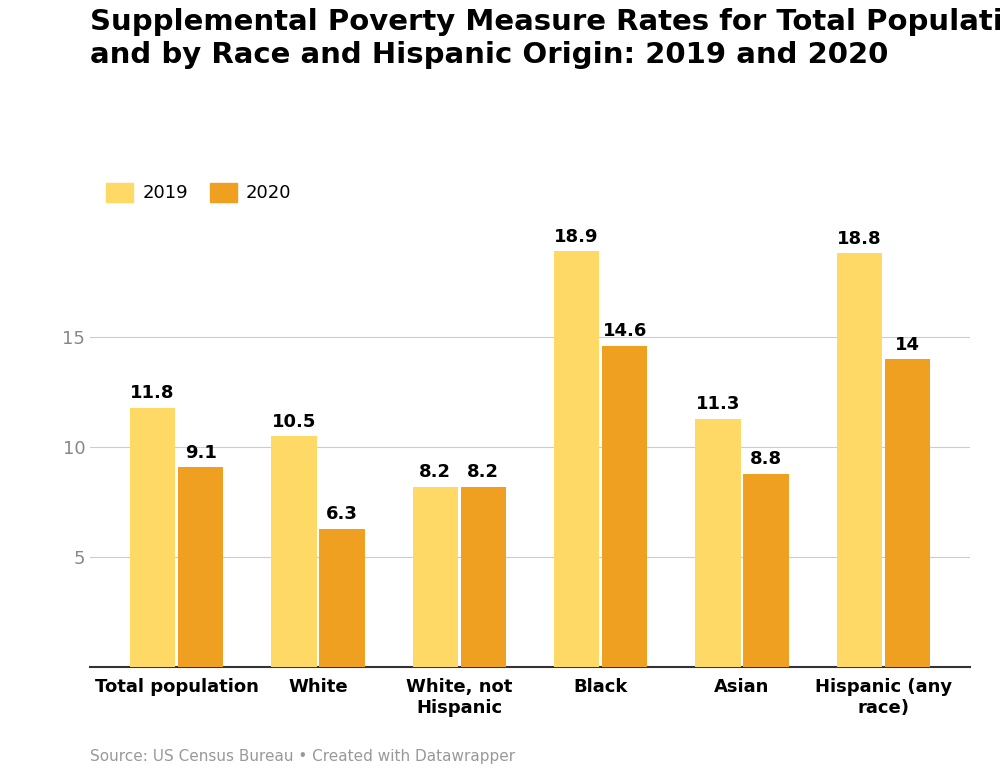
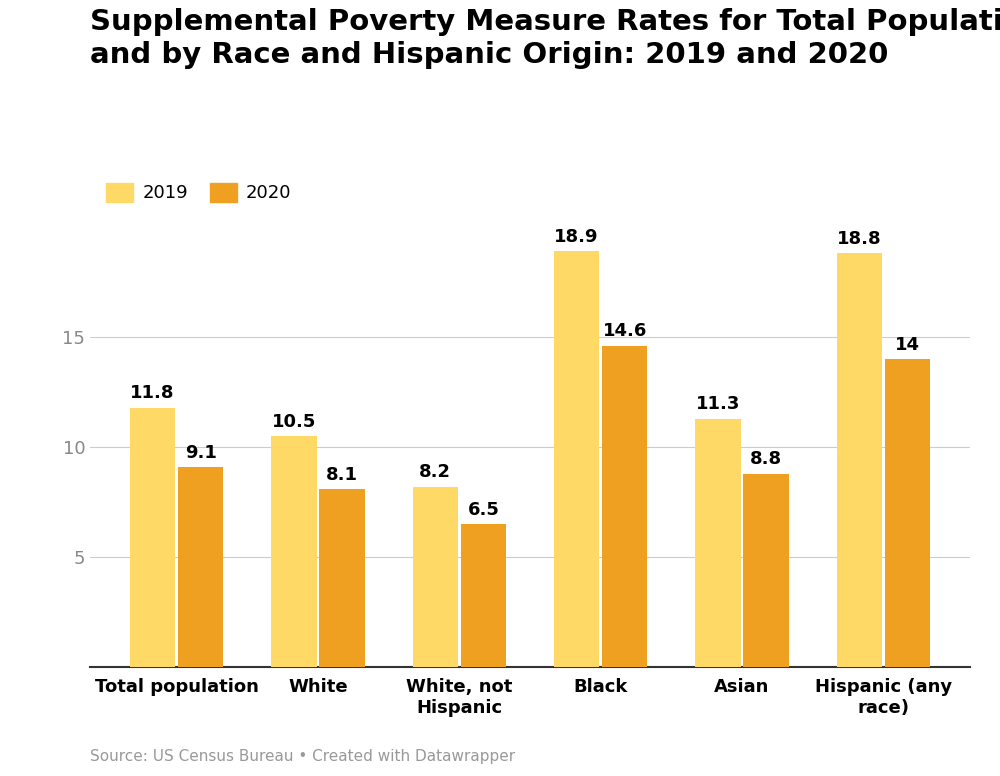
2020/White: 6.3 -> 8.1
2020/White, not Hispanic: 8.2 -> 6.5
